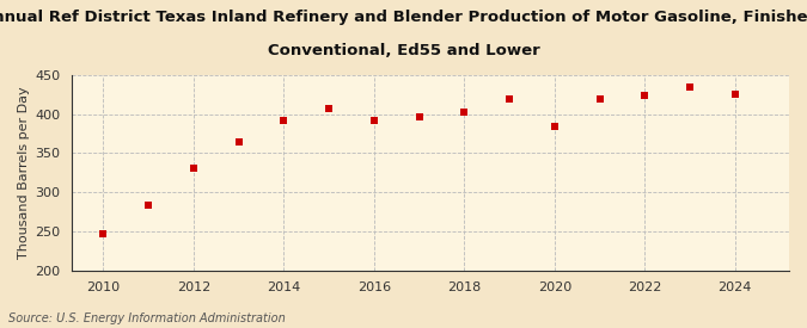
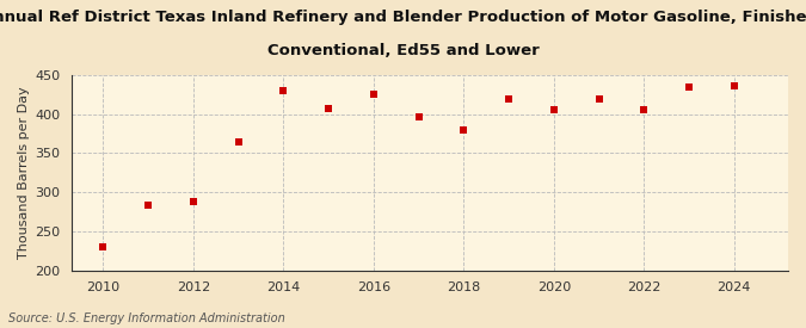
2010: 246 -> 230
2012: 331 -> 288
2014: 392 -> 430
2016: 392 -> 426
2018: 402 -> 380
2020: 385 -> 406
2022: 424 -> 406
2024: 426 -> 436
